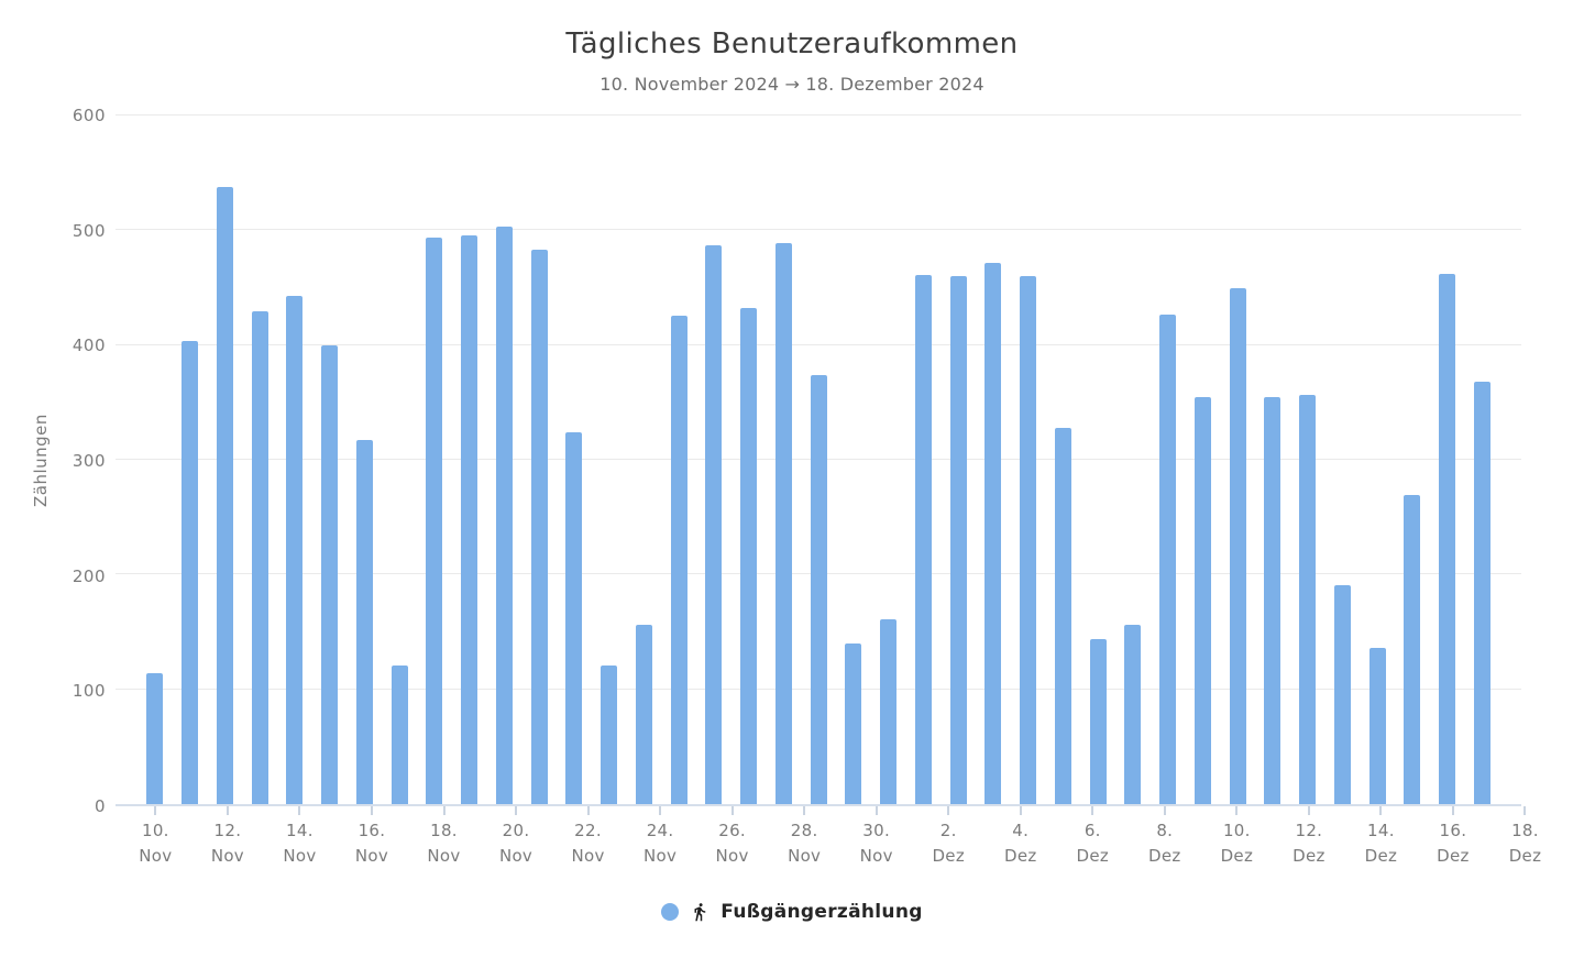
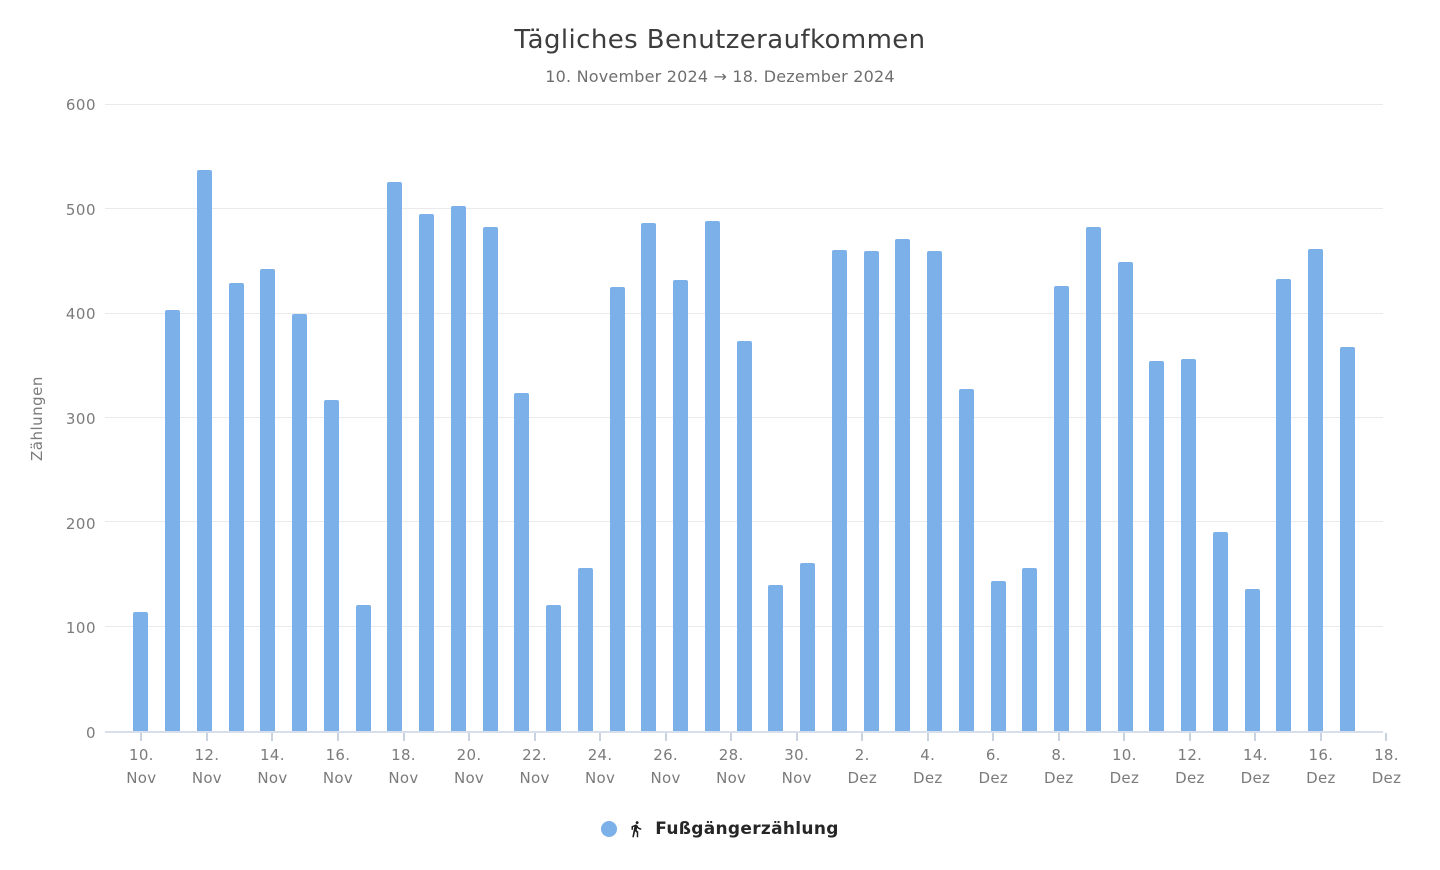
18. Nov: 494 -> 526
10. Dez: 355 -> 483
16. Dez: 269 -> 433
